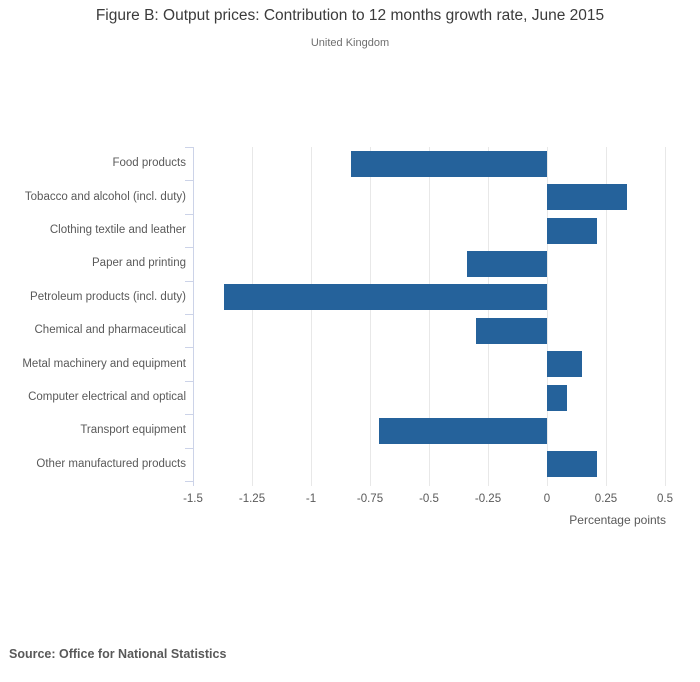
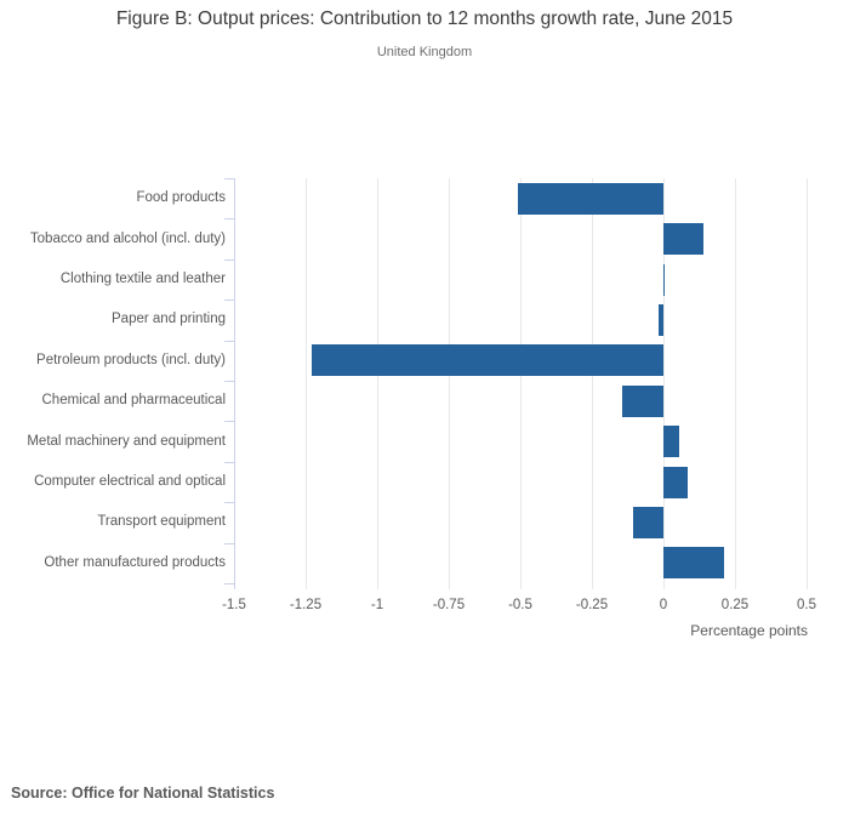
Food products: -0.83 -> -0.51
Tobacco and alcohol (incl. duty): 0.34 -> 0.14
Clothing textile and leather: 0.21 -> 0.01
Paper and printing: -0.34 -> -0.01
Petroleum products (incl. duty): -1.37 -> -1.23
Chemical and pharmaceutical: -0.30 -> -0.14
Metal machinery and equipment: 0.15 -> 0.06
Transport equipment: -0.71 -> -0.10
